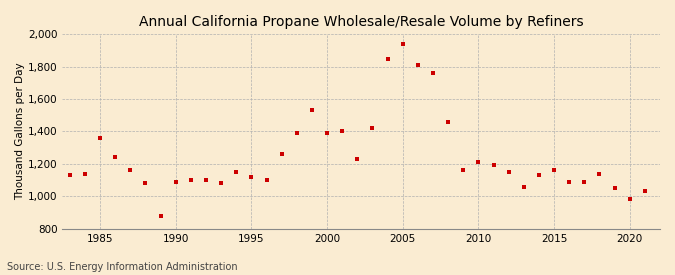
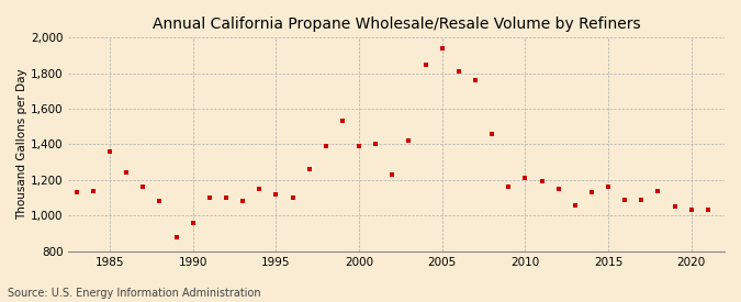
1990: 1,090 -> 960
2020: 980 -> 1,030
